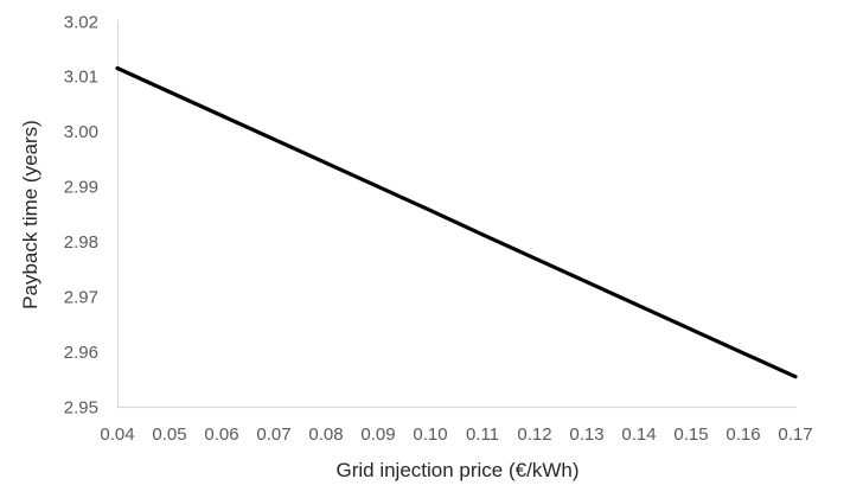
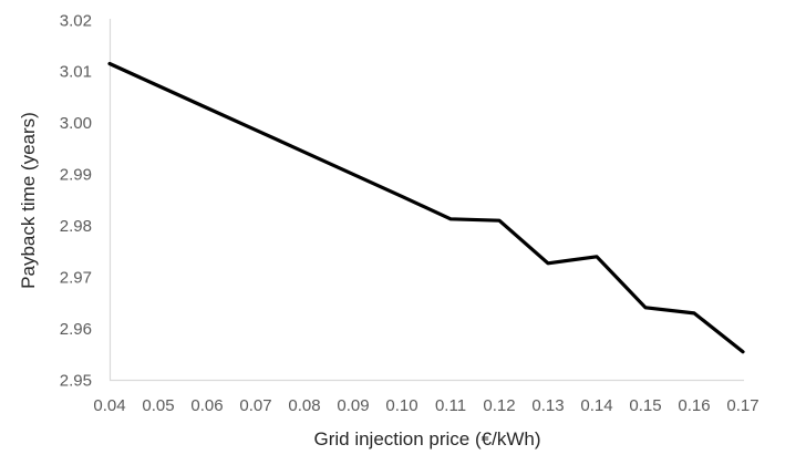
0.12: 2.977 -> 2.981
0.14: 2.968 -> 2.974
0.16: 2.960 -> 2.963
